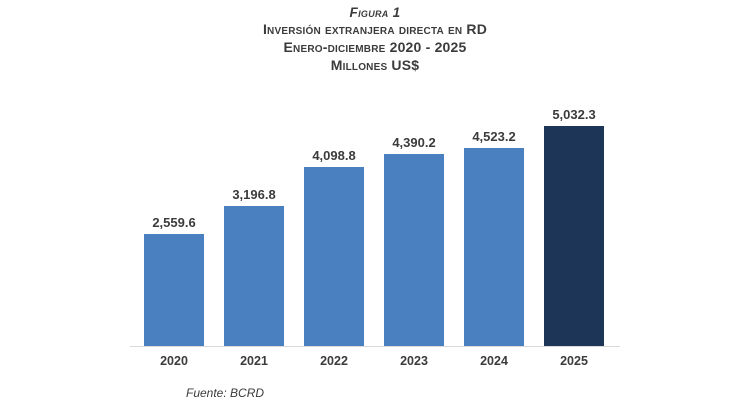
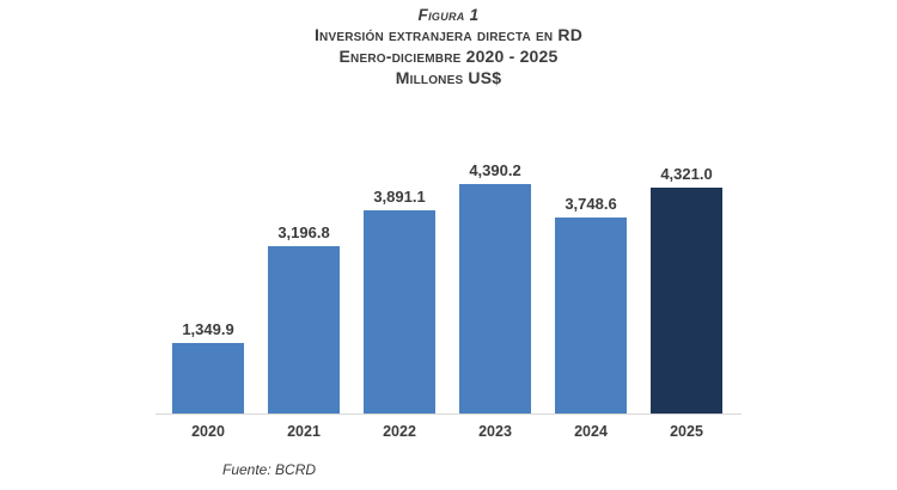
2020: 2,559.6 -> 1,349.9
2022: 4,098.8 -> 3,891.1
2024: 4,523.2 -> 3,748.6
2025: 5,032.3 -> 4,321.0
